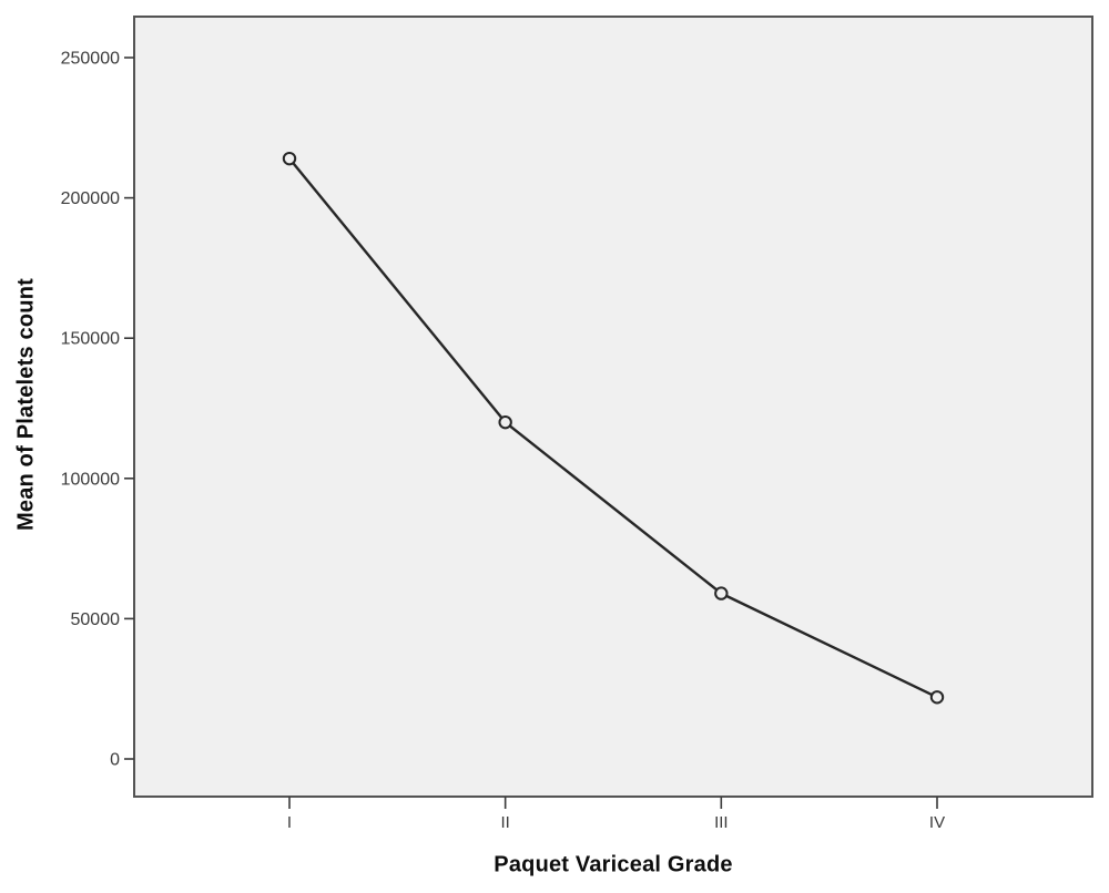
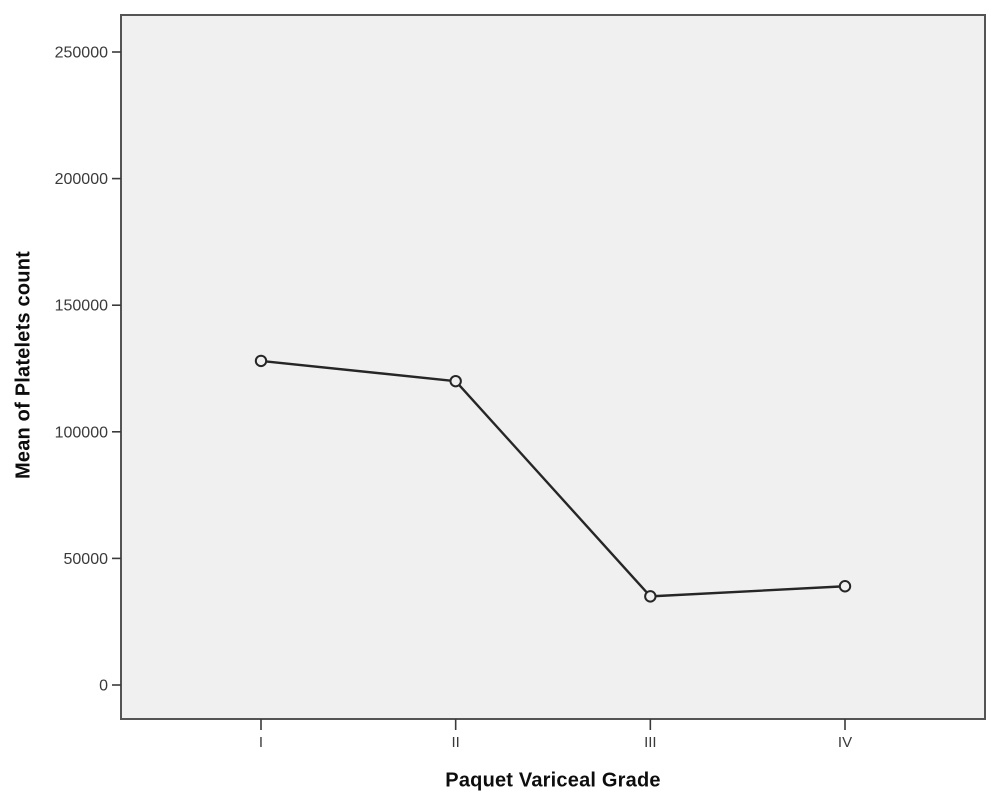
I: 214000 -> 128000
III: 59000 -> 35000
IV: 22000 -> 39000
